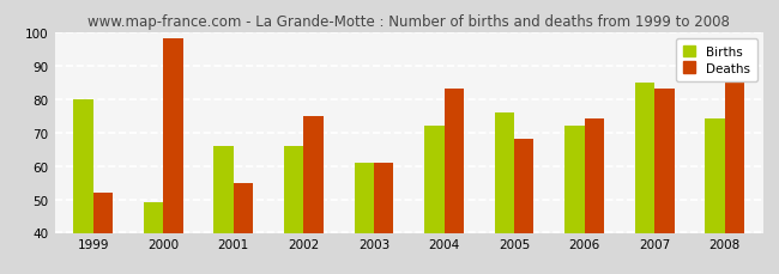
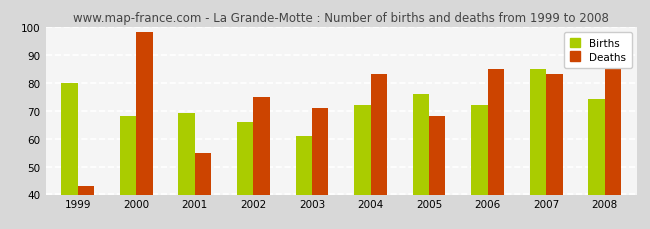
Deaths/1999: 52 -> 43
Births/2000: 49 -> 68
Births/2001: 66 -> 69
Deaths/2003: 61 -> 71
Deaths/2006: 74 -> 85
